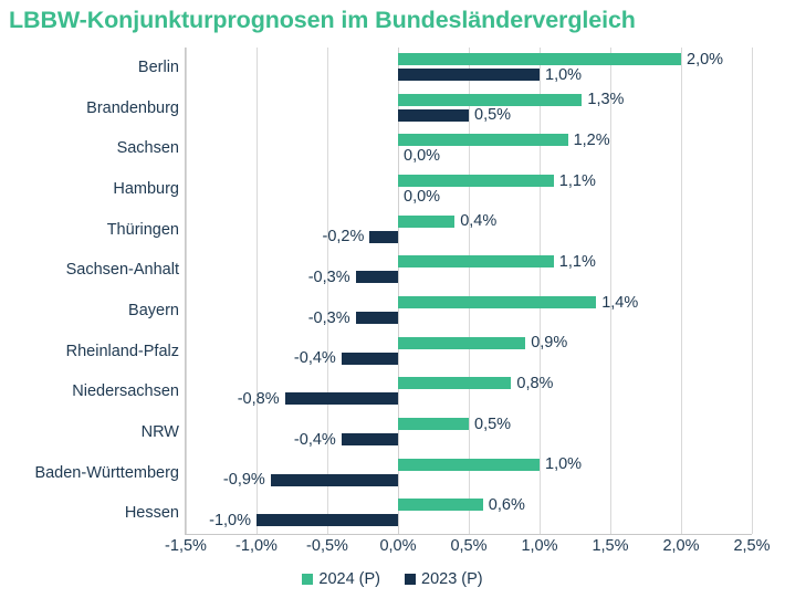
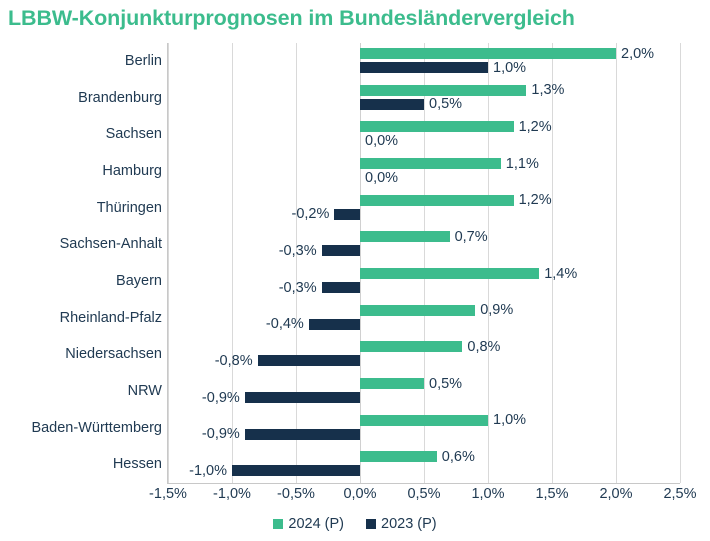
2024 (P)/Thüringen: 0,4% -> 1,2%
2024 (P)/Sachsen-Anhalt: 1,1% -> 0,7%
2023 (P)/NRW: -0,4% -> -0,9%
